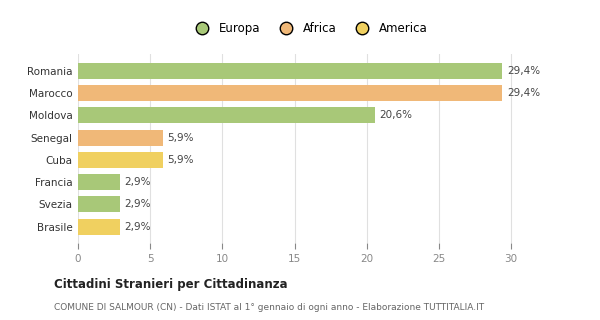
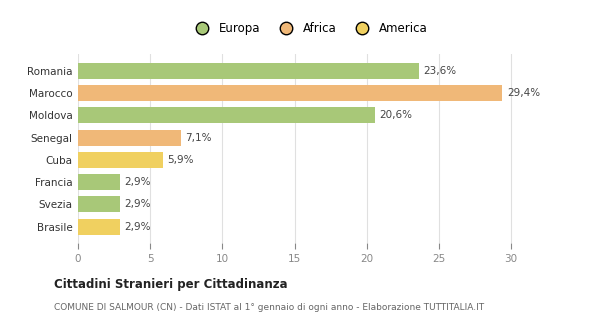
Romania: 29,4% -> 23,6%
Senegal: 5,9% -> 7,1%
